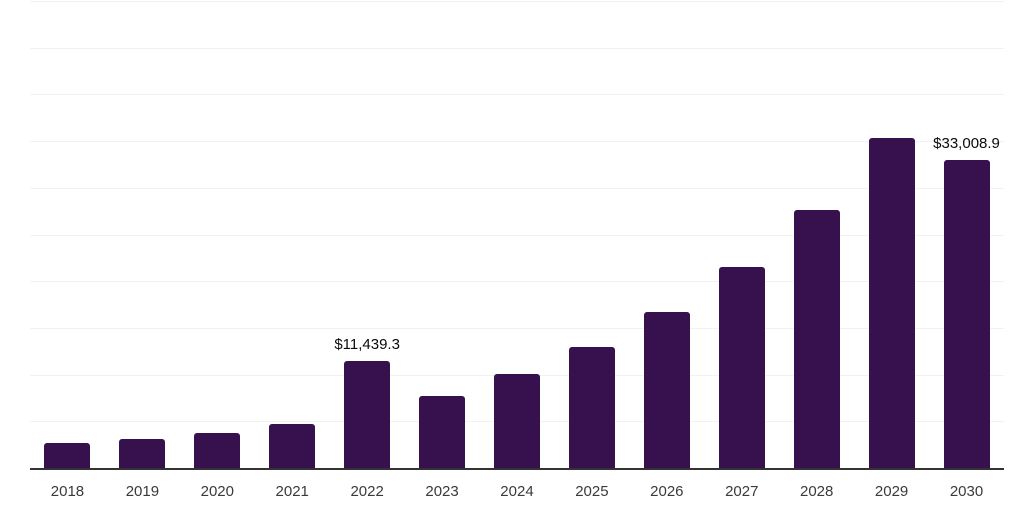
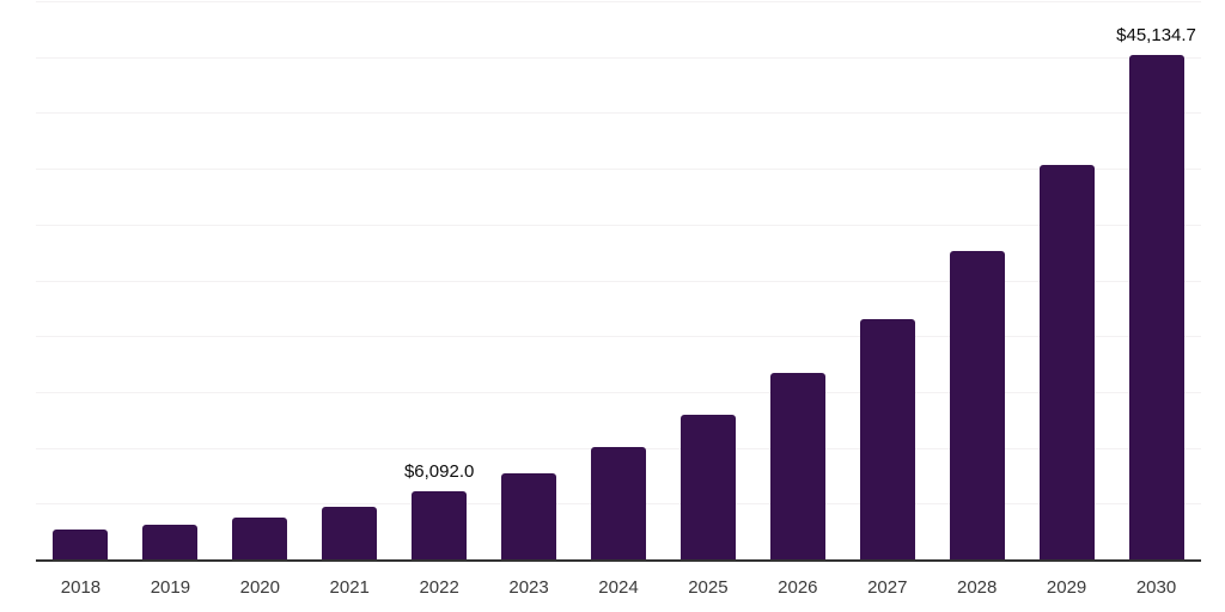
2022: $11,439.3 -> $6,092.0
2030: $33,008.9 -> $45,134.7
